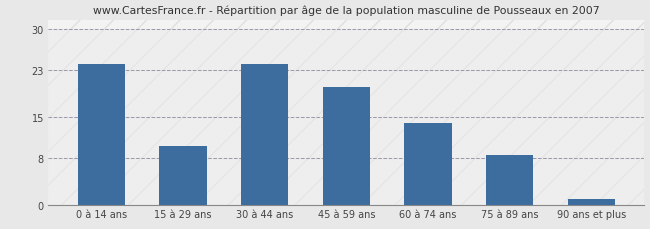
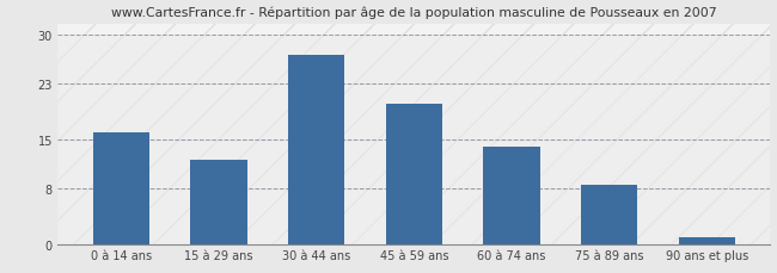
0 à 14 ans: 24.0 -> 16.0
15 à 29 ans: 10.0 -> 12.0
30 à 44 ans: 24.0 -> 27.0
